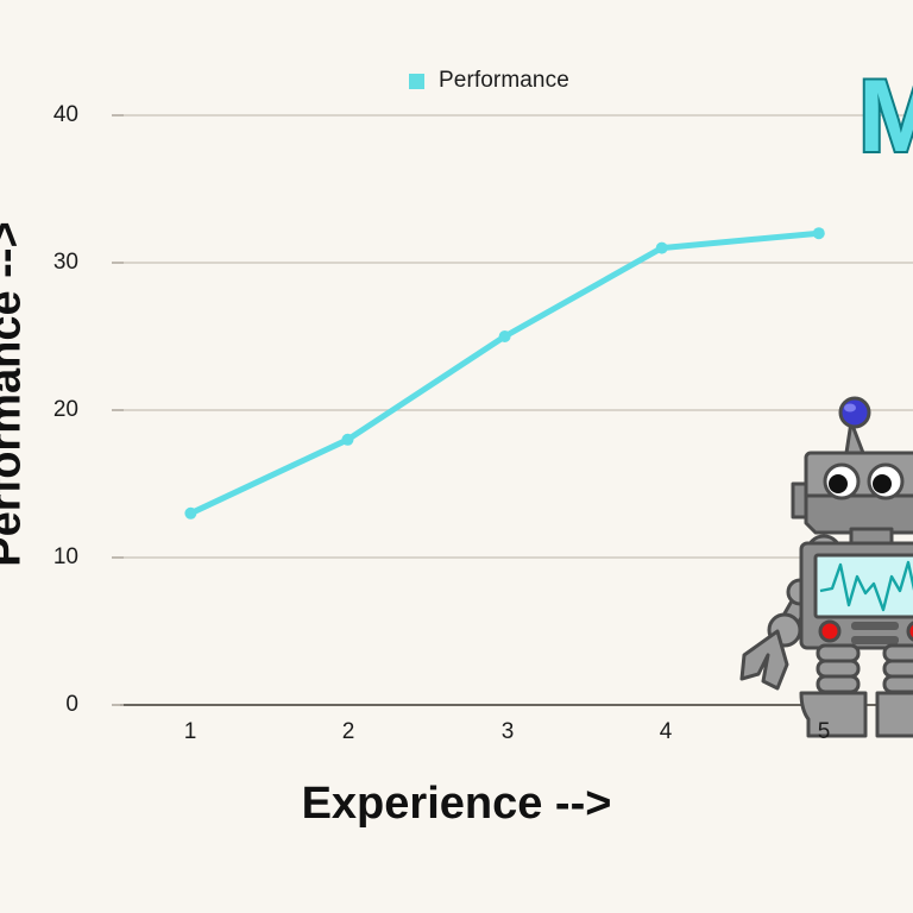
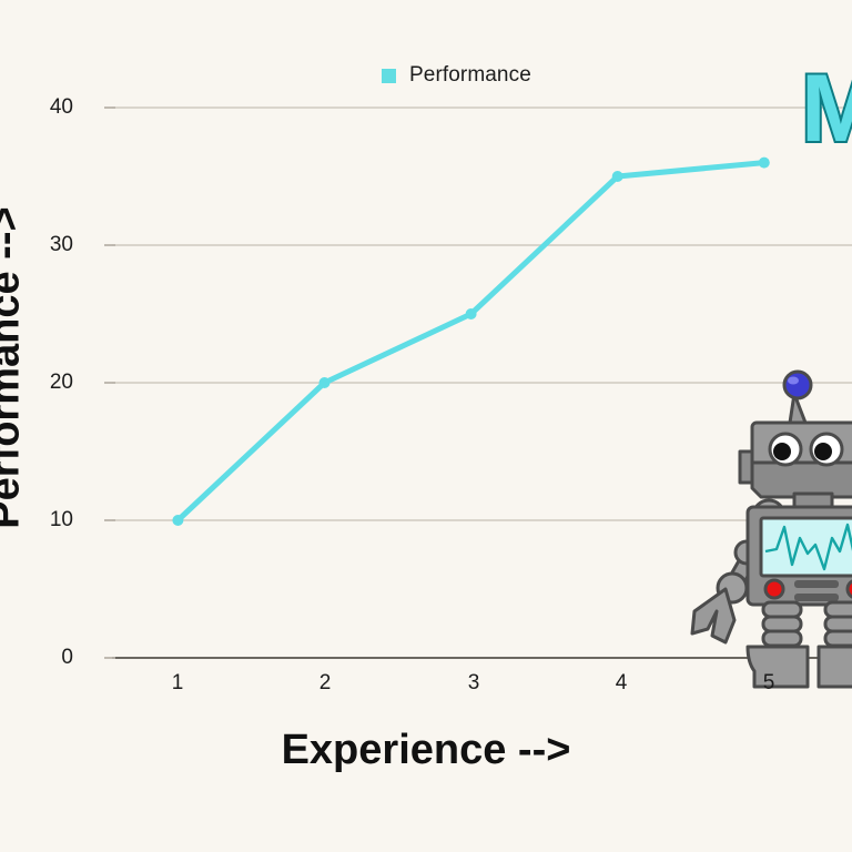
1: 13 -> 10
2: 18 -> 20
4: 31 -> 35
5: 32 -> 36
